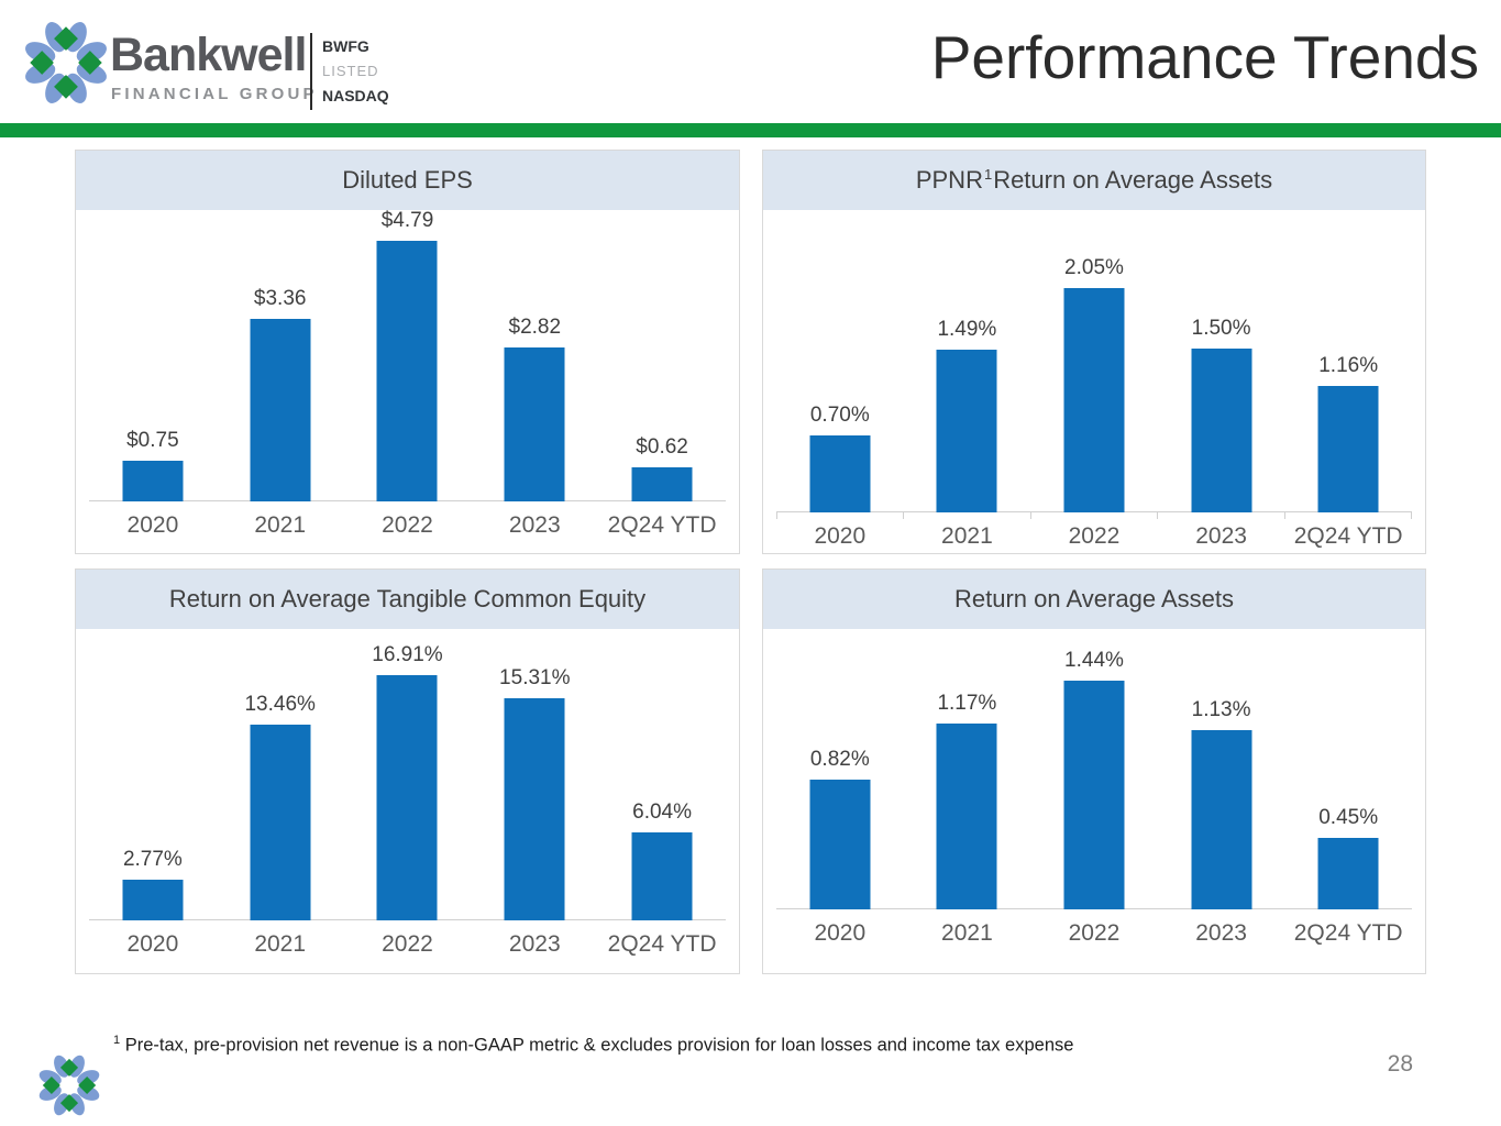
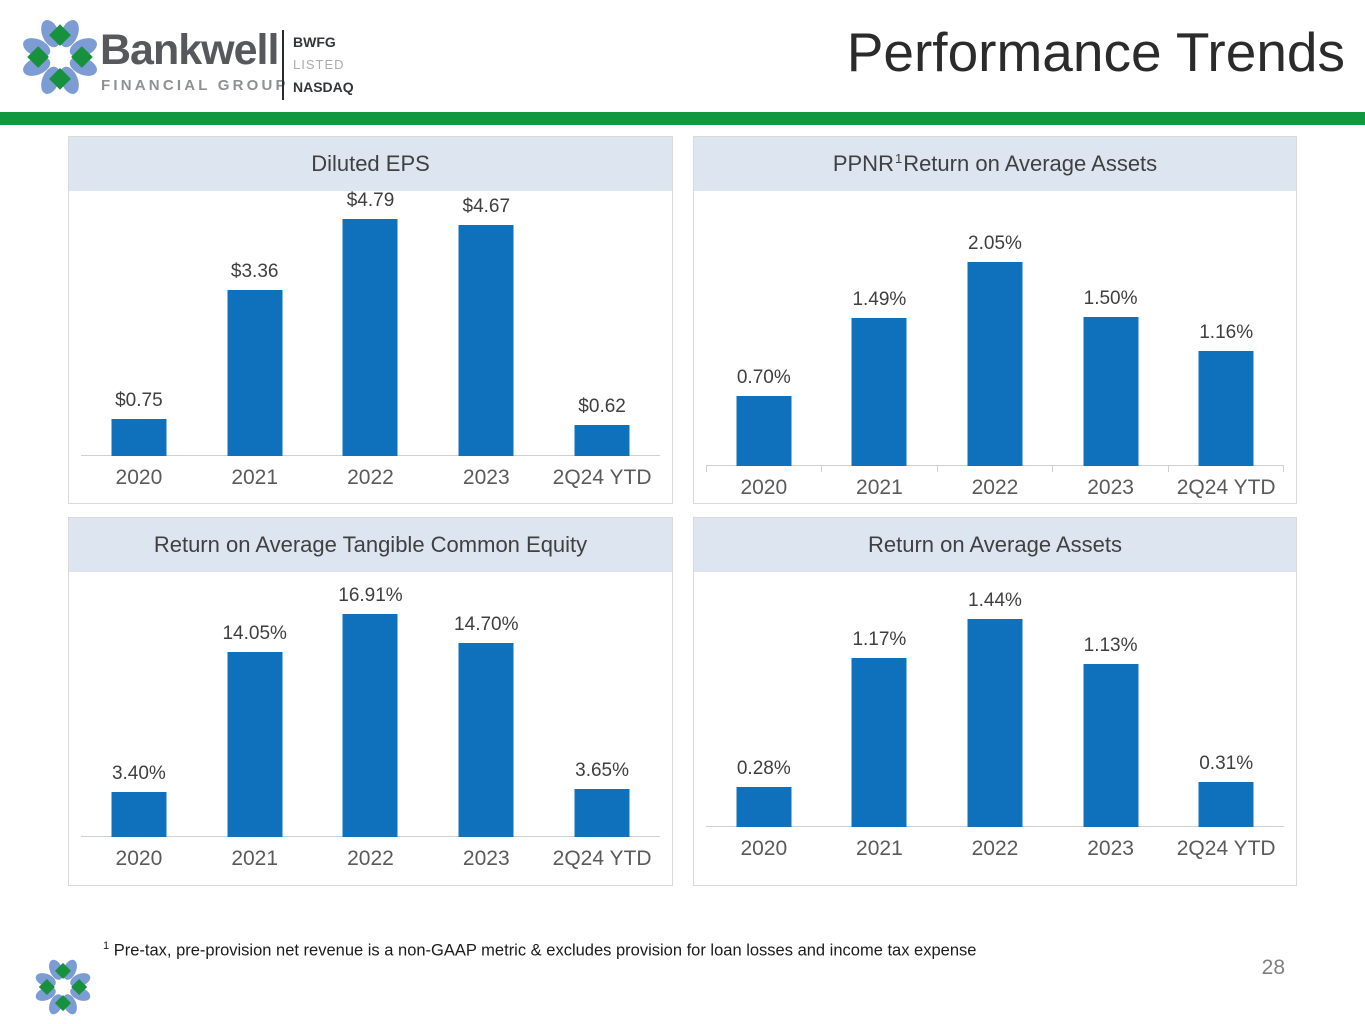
Diluted EPS/2023: $2.82 -> $4.67
Return on Average Tangible Common Equity/2020: 2.77% -> 3.40%
Return on Average Tangible Common Equity/2021: 13.46% -> 14.05%
Return on Average Tangible Common Equity/2023: 15.31% -> 14.70%
Return on Average Tangible Common Equity/2Q24 YTD: 6.04% -> 3.65%
Return on Average Assets/2020: 0.82% -> 0.28%
Return on Average Assets/2Q24 YTD: 0.45% -> 0.31%
